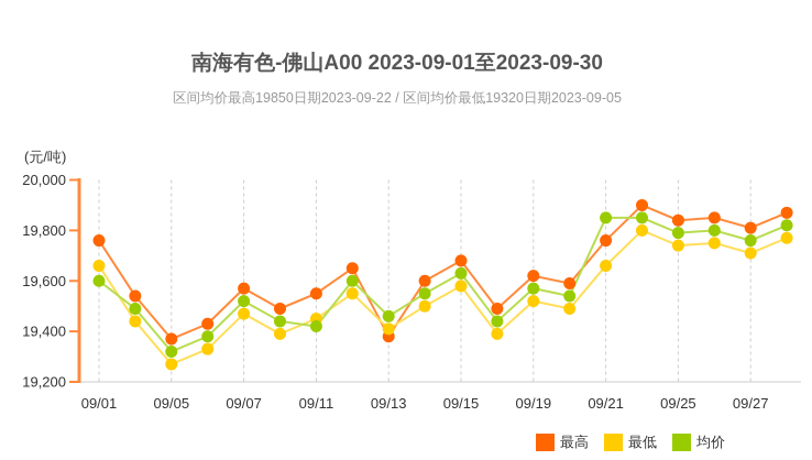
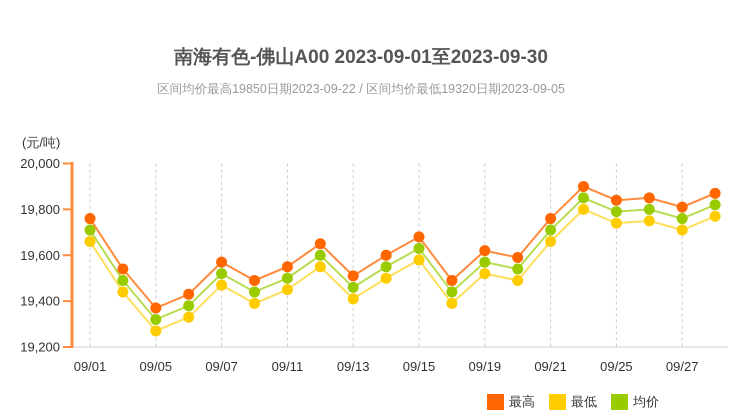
均价/09/01: 19600 -> 19710
均价/09/11: 19420 -> 19500
最高/09/13: 19380 -> 19510
均价/09/21: 19850 -> 19710
